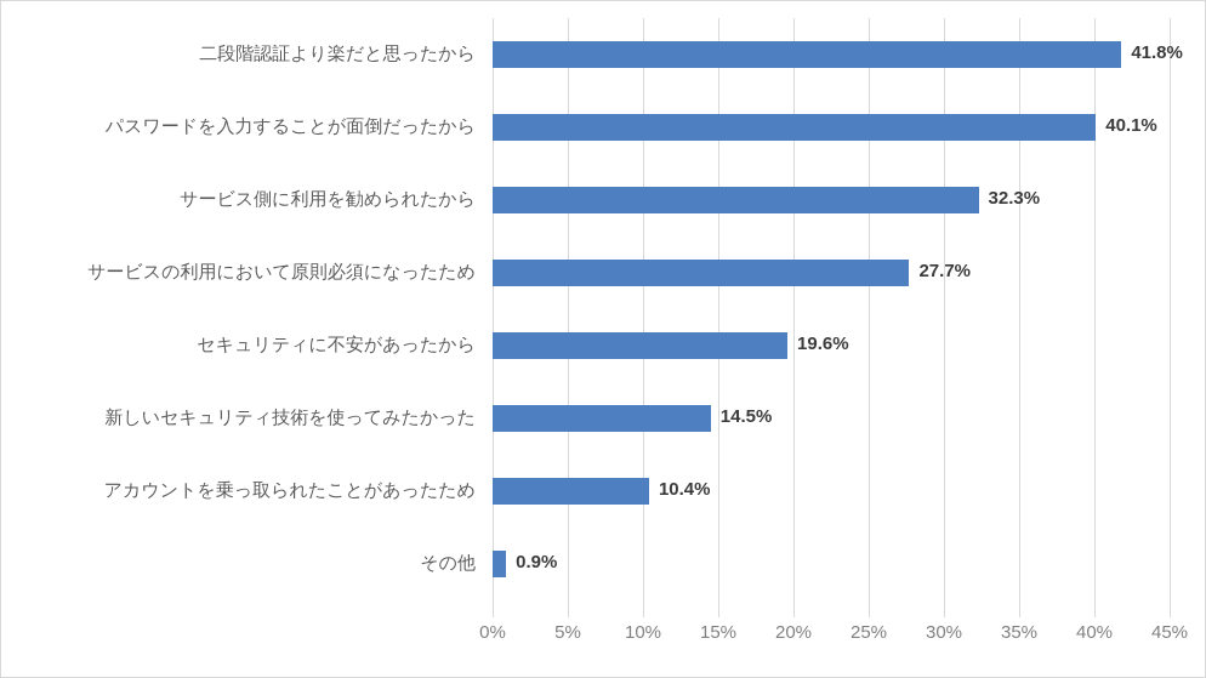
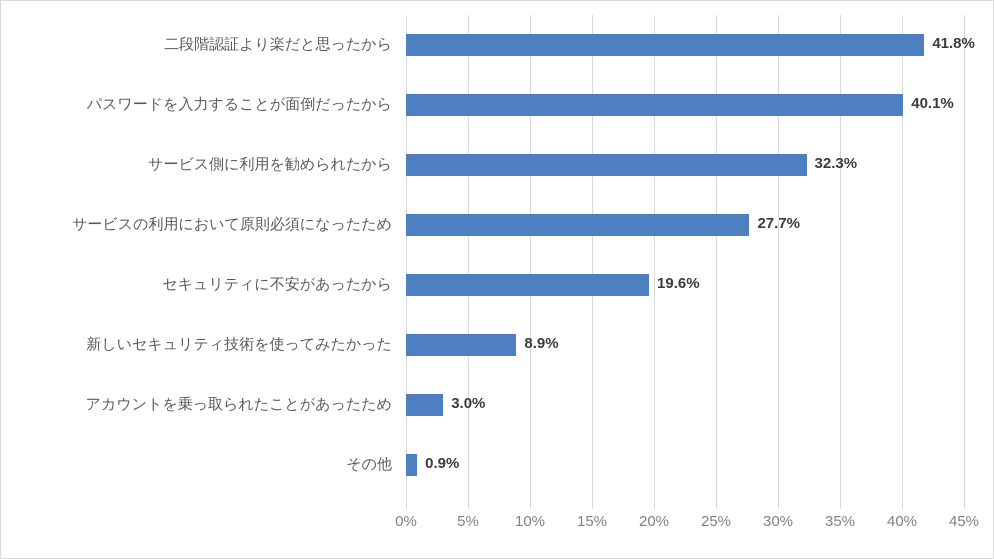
新しいセキュリティ技術を使ってみたかった: 14.5% -> 8.9%
アカウントを乗っ取られたことがあったため: 10.4% -> 3.0%
